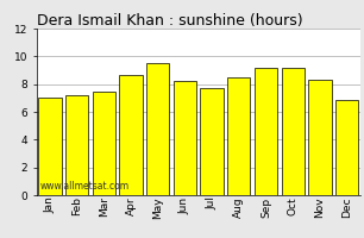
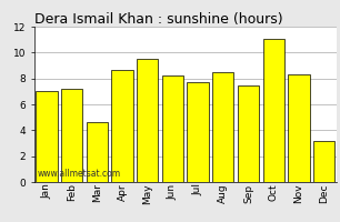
Mar: 7.5 -> 4.6
Sep: 9.2 -> 7.5
Oct: 9.2 -> 11.1
Dec: 6.9 -> 3.2
